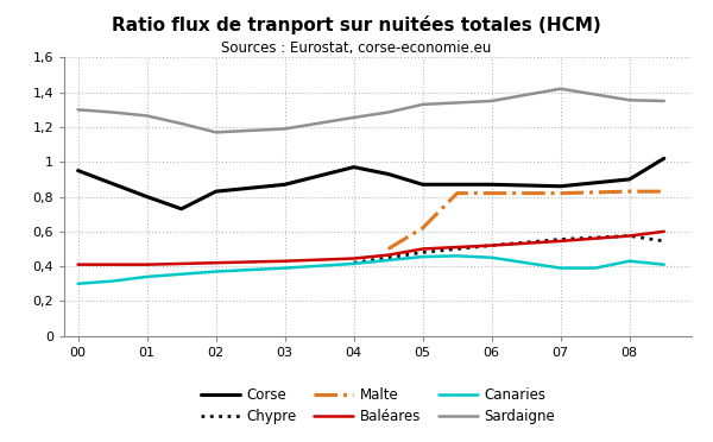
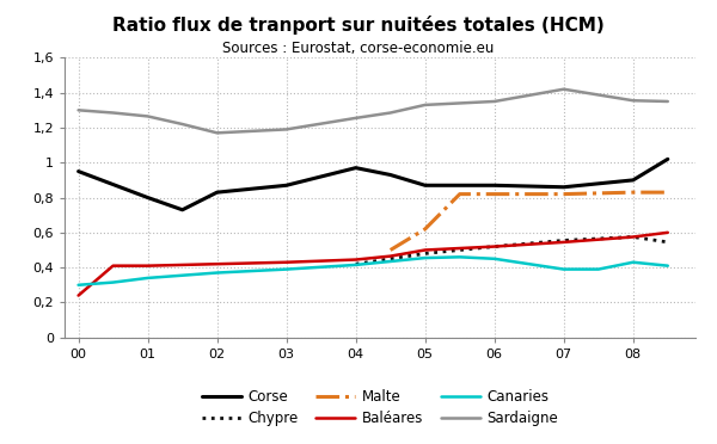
Baléares/00: 0,41 -> 0,24
